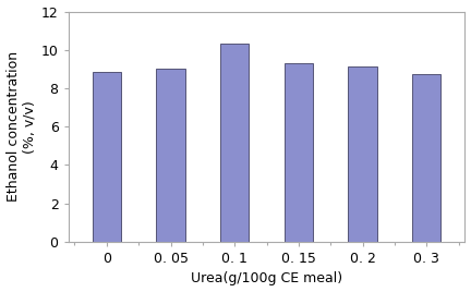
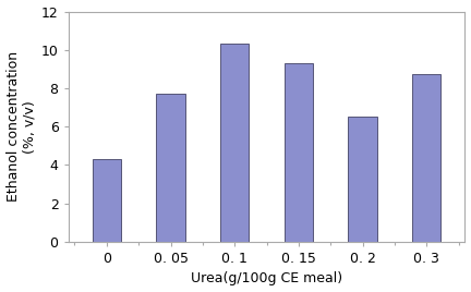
0: 8.8 -> 4.3
0. 05: 9.1 -> 7.7
0. 2: 9.2 -> 6.5
